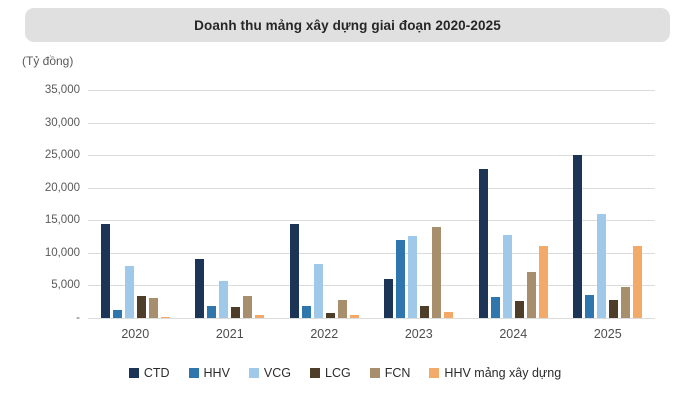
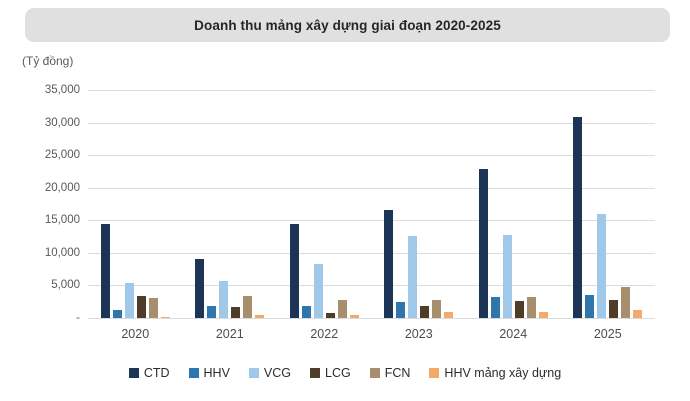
VCG/2020: 8000 -> 5000
CTD/2023: 6000 -> 17000
HHV/2023: 12000 -> 2000
FCN/2023: 14000 -> 3000
FCN/2024: 7000 -> 3000
HHV mảng xây dựng/2024: 11000 -> 1000
CTD/2025: 25000 -> 31000
HHV mảng xây dựng/2025: 11000 -> 1000
